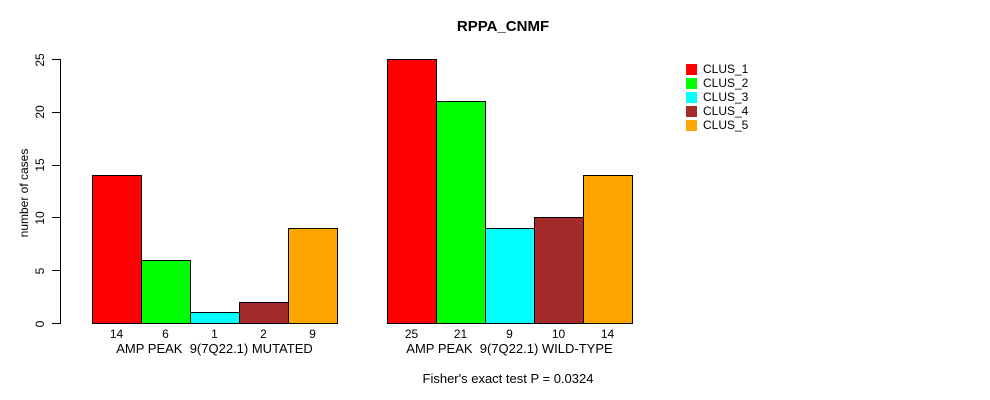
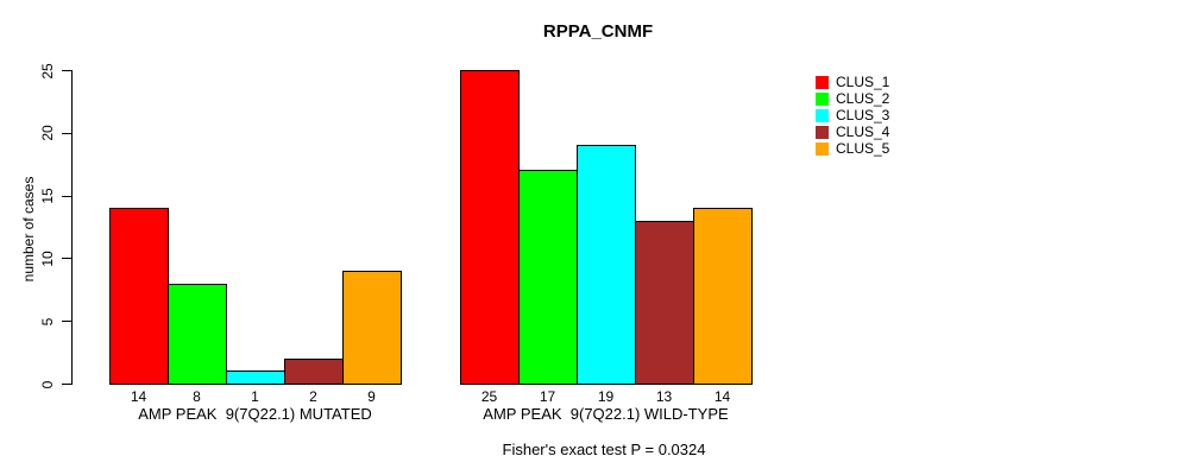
CLUS_2/AMP PEAK 9(7Q22.1) MUTATED: 6 -> 8
CLUS_2/AMP PEAK 9(7Q22.1) WILD-TYPE: 21 -> 17
CLUS_3/AMP PEAK 9(7Q22.1) WILD-TYPE: 9 -> 19
CLUS_4/AMP PEAK 9(7Q22.1) WILD-TYPE: 10 -> 13
